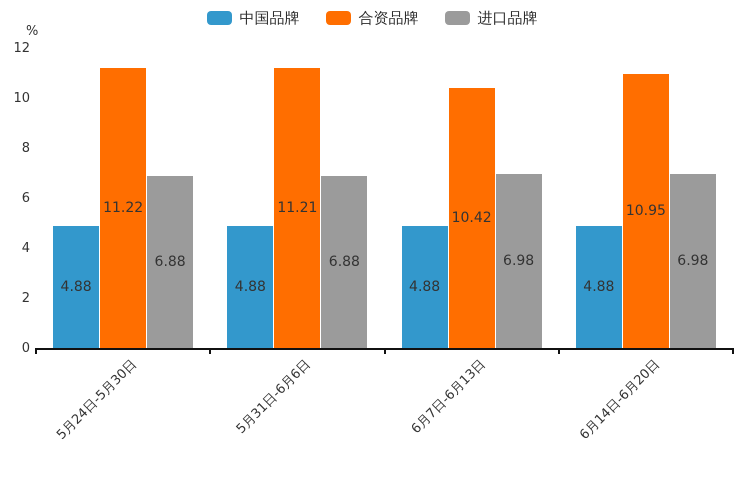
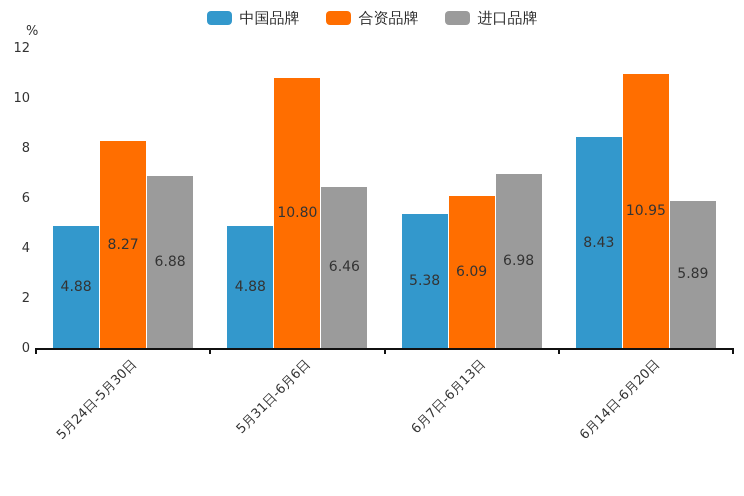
合资品牌/5月24日-5月30日: 11.22 -> 8.27
合资品牌/5月31日-6月6日: 11.21 -> 10.80
进口品牌/5月31日-6月6日: 6.88 -> 6.46
中国品牌/6月7日-6月13日: 4.88 -> 5.38
合资品牌/6月7日-6月13日: 10.42 -> 6.09
中国品牌/6月14日-6月20日: 4.88 -> 8.43
进口品牌/6月14日-6月20日: 6.98 -> 5.89
